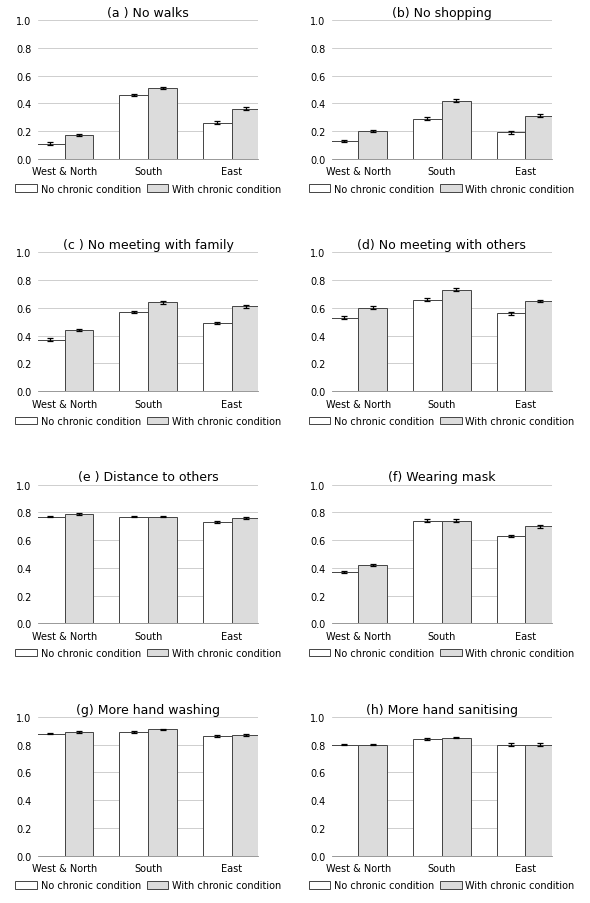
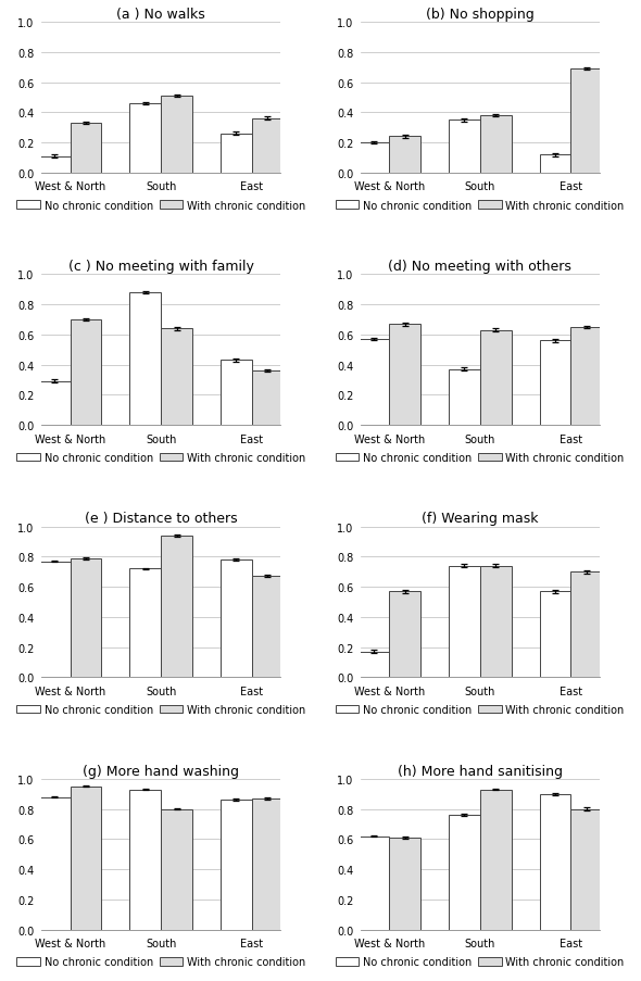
(a ) No walks/With chronic condition/West & North: 0.17 -> 0.33
(b) No shopping/No chronic condition/West & North: 0.13 -> 0.20
(b) No shopping/With chronic condition/West & North: 0.20 -> 0.24
(b) No shopping/No chronic condition/South: 0.29 -> 0.35
(b) No shopping/With chronic condition/South: 0.42 -> 0.38
(b) No shopping/No chronic condition/East: 0.19 -> 0.12
(b) No shopping/With chronic condition/East: 0.31 -> 0.69
(c ) No meeting with family/No chronic condition/West & North: 0.37 -> 0.29
(c ) No meeting with family/With chronic condition/West & North: 0.44 -> 0.70
(c ) No meeting with family/No chronic condition/South: 0.57 -> 0.88
(c ) No meeting with family/No chronic condition/East: 0.49 -> 0.43
(c ) No meeting with family/With chronic condition/East: 0.61 -> 0.36
(d) No meeting with others/No chronic condition/West & North: 0.53 -> 0.57
(d) No meeting with others/With chronic condition/West & North: 0.60 -> 0.67
(d) No meeting with others/No chronic condition/South: 0.66 -> 0.37
(d) No meeting with others/With chronic condition/South: 0.73 -> 0.63
(e ) Distance to others/No chronic condition/South: 0.77 -> 0.72
(e ) Distance to others/With chronic condition/South: 0.77 -> 0.94
(e ) Distance to others/No chronic condition/East: 0.73 -> 0.78
(e ) Distance to others/With chronic condition/East: 0.76 -> 0.67
(f) Wearing mask/No chronic condition/West & North: 0.37 -> 0.17
(f) Wearing mask/With chronic condition/West & North: 0.42 -> 0.57
(f) Wearing mask/No chronic condition/East: 0.63 -> 0.57
(g) More hand washing/With chronic condition/West & North: 0.89 -> 0.95
(g) More hand washing/No chronic condition/South: 0.89 -> 0.93
(g) More hand washing/With chronic condition/South: 0.91 -> 0.80
(h) More hand sanitising/No chronic condition/West & North: 0.80 -> 0.62
(h) More hand sanitising/With chronic condition/West & North: 0.80 -> 0.61
(h) More hand sanitising/No chronic condition/South: 0.84 -> 0.76
(h) More hand sanitising/With chronic condition/South: 0.85 -> 0.93
(h) More hand sanitising/No chronic condition/East: 0.80 -> 0.90
